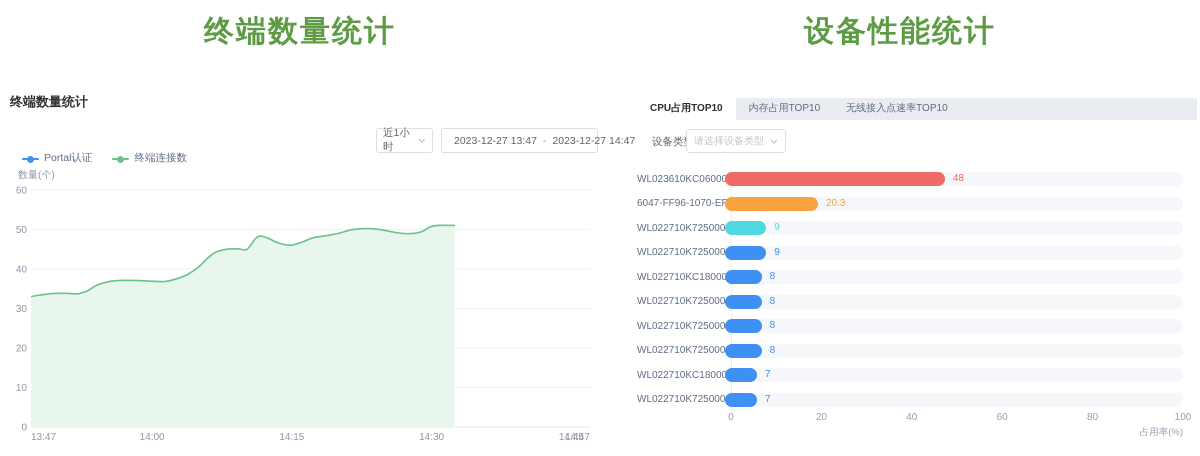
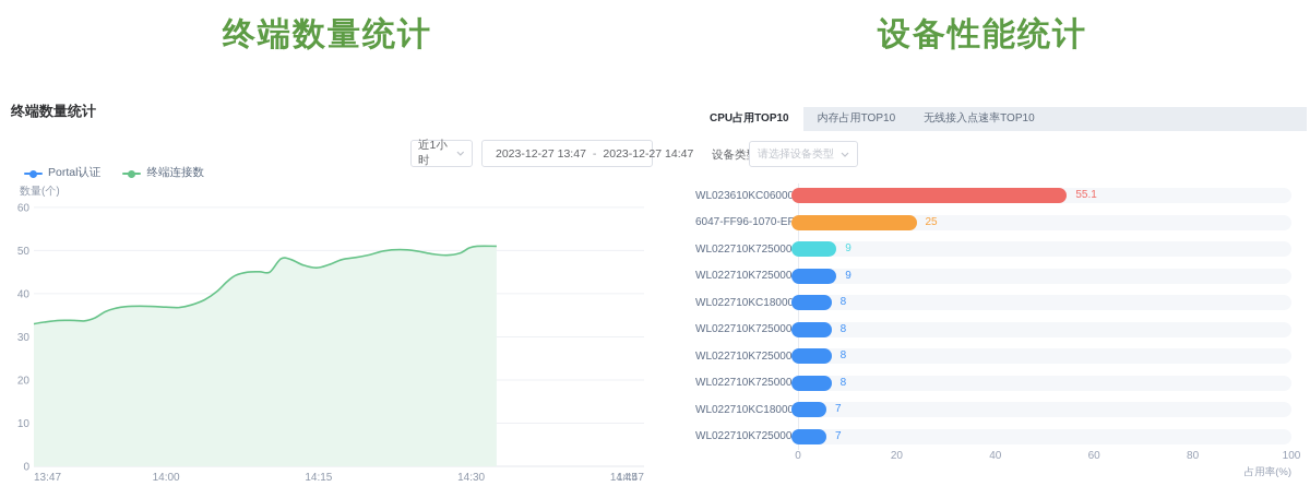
CPU占用TOP10/WL023610KC06000043: 48 -> 55.1
CPU占用TOP10/6047-FF96-1070-EF0A: 20.3 -> 25
